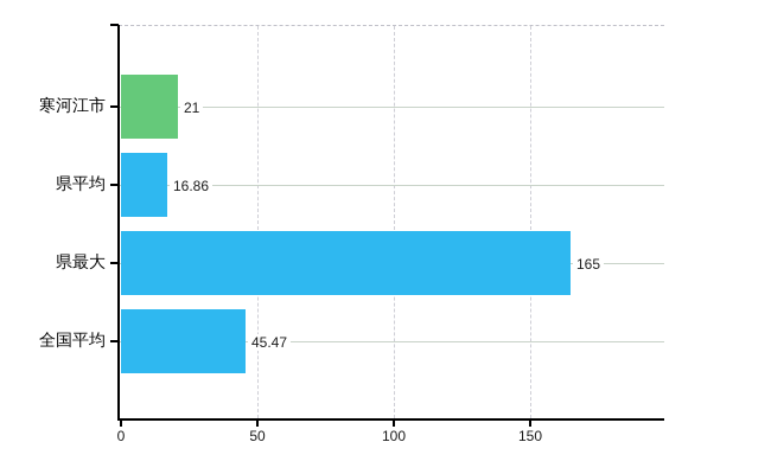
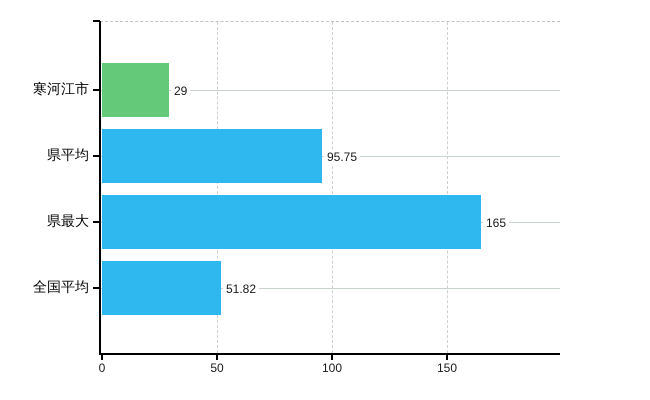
寒河江市: 21 -> 29
県平均: 16.86 -> 95.75
全国平均: 45.47 -> 51.82
